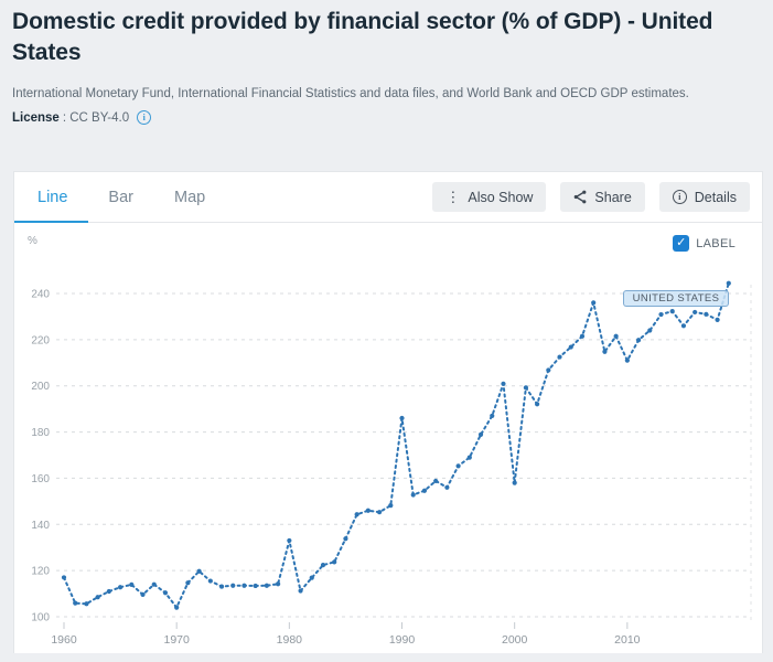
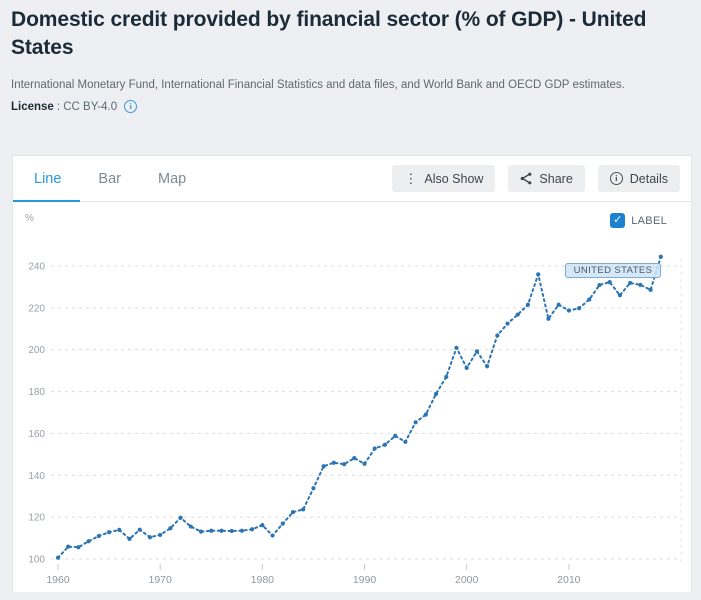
1960: 117 -> 101
1970: 104 -> 112
1980: 133 -> 116
1990: 186 -> 146
2000: 158 -> 191
2010: 211 -> 219
